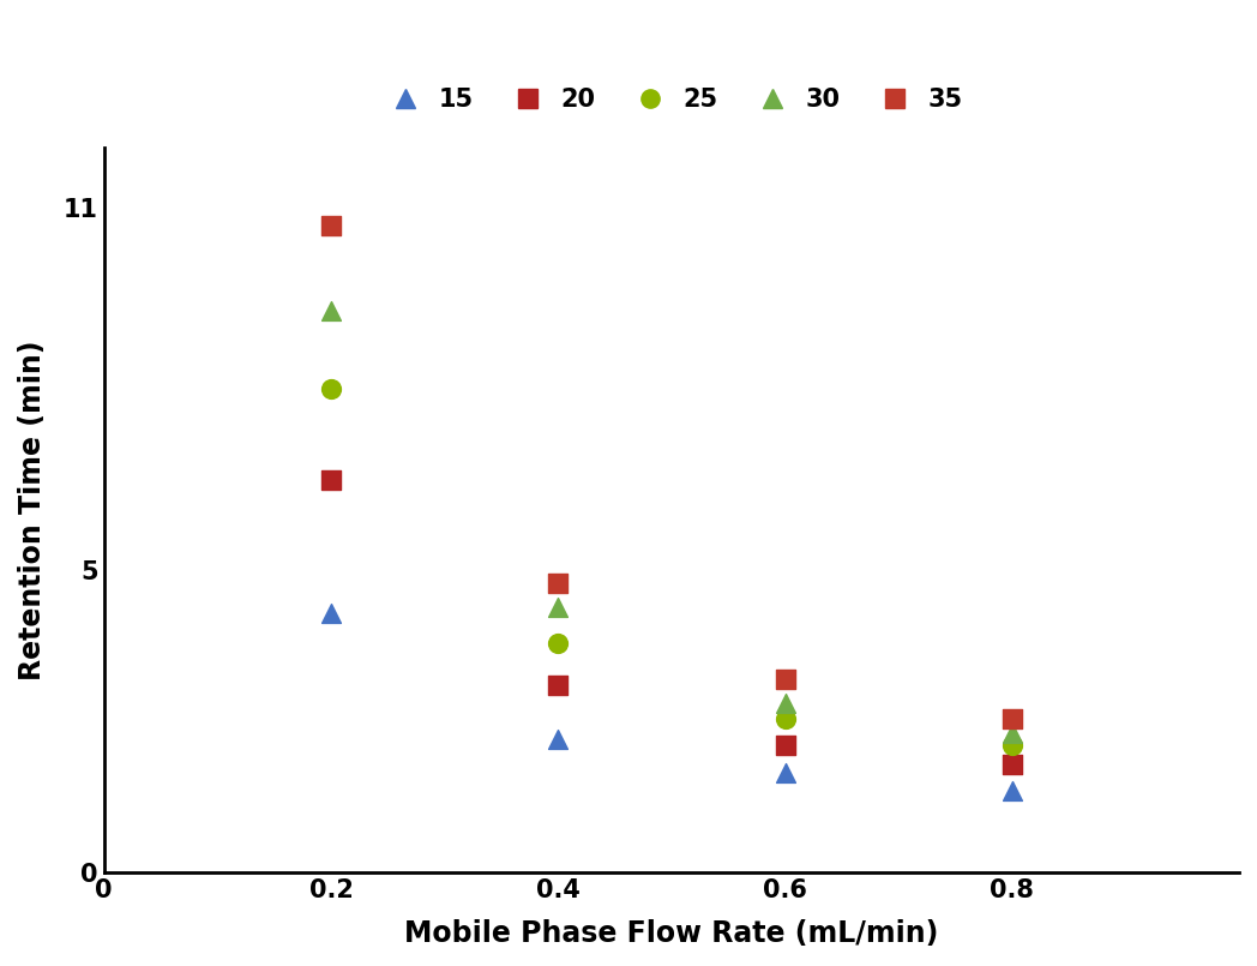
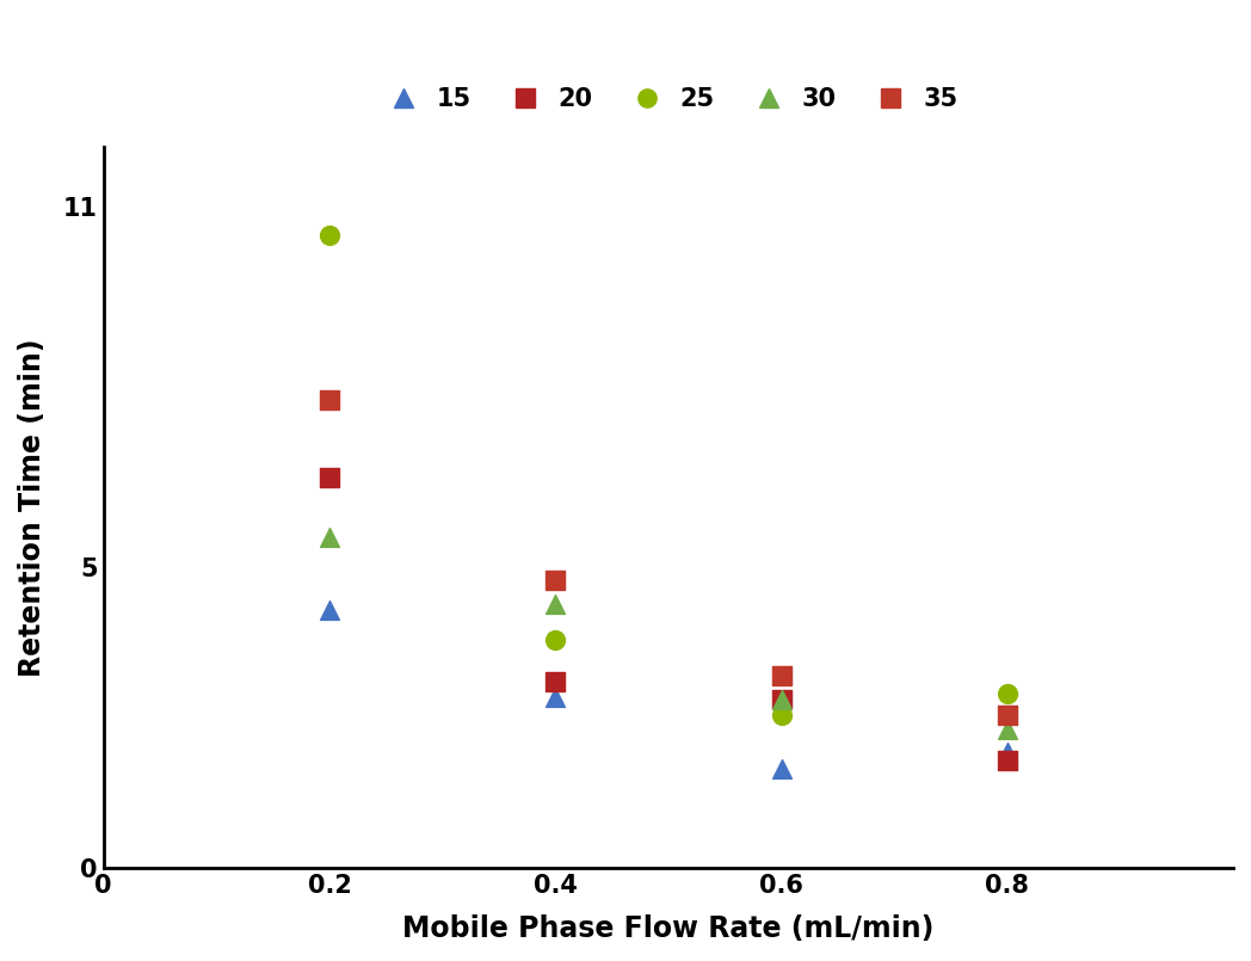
25/0.2: 8.00 -> 10.52
30/0.2: 9.3 -> 5.5
35/0.2: 10.70 -> 7.78
15/0.4: 2.20 -> 2.84
20/0.6: 2.1 -> 2.8
15/0.8: 1.35 -> 1.94
25/0.8: 2.10 -> 2.90
